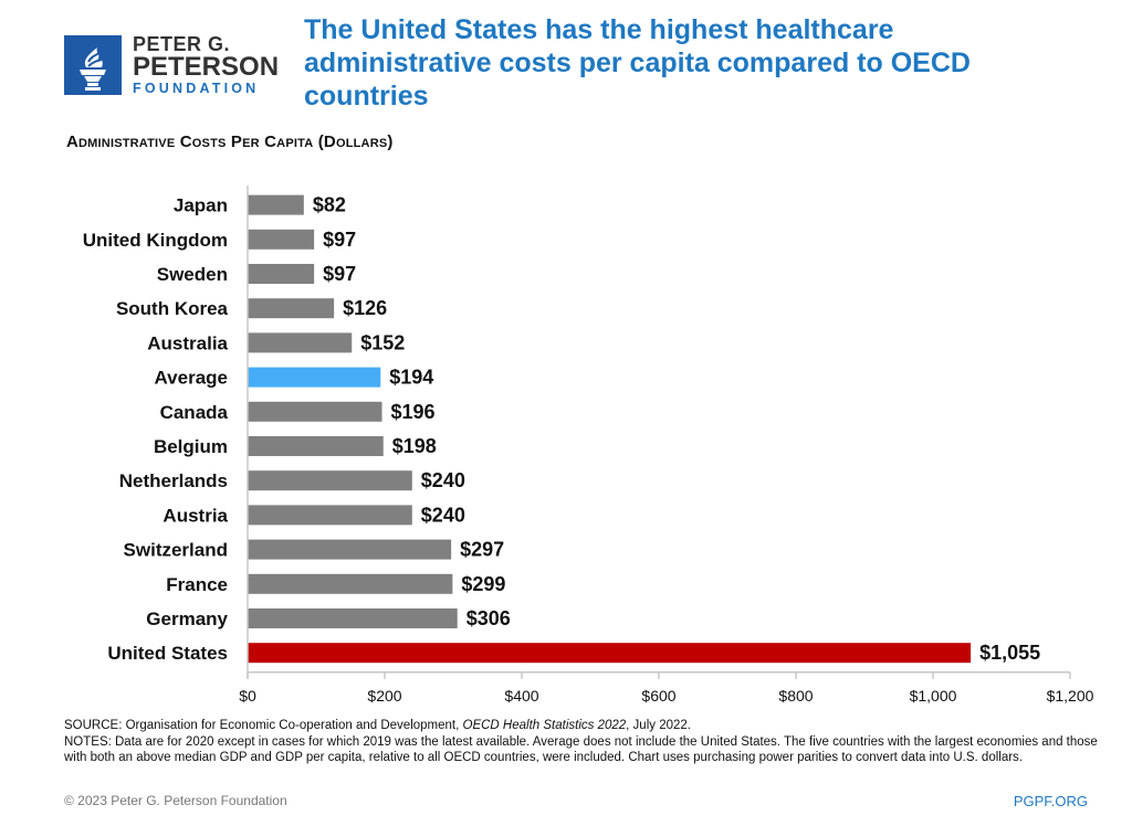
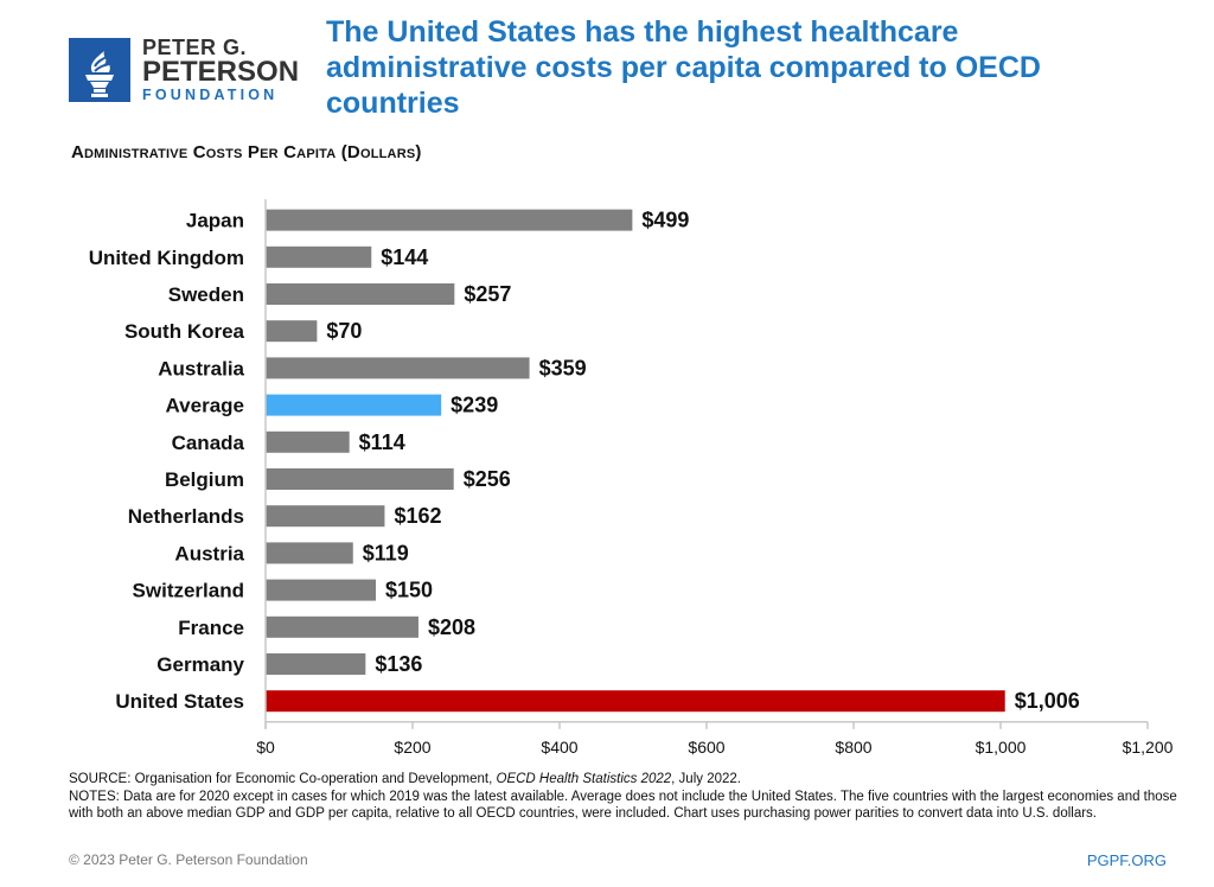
Japan: $82 -> $499
United Kingdom: $97 -> $144
Sweden: $97 -> $257
South Korea: $126 -> $70
Australia: $152 -> $359
Average: $194 -> $239
Canada: $196 -> $114
Belgium: $198 -> $256
Netherlands: $240 -> $162
Austria: $240 -> $119
Switzerland: $297 -> $150
France: $299 -> $208
Germany: $306 -> $136
United States: $1,055 -> $1,006
